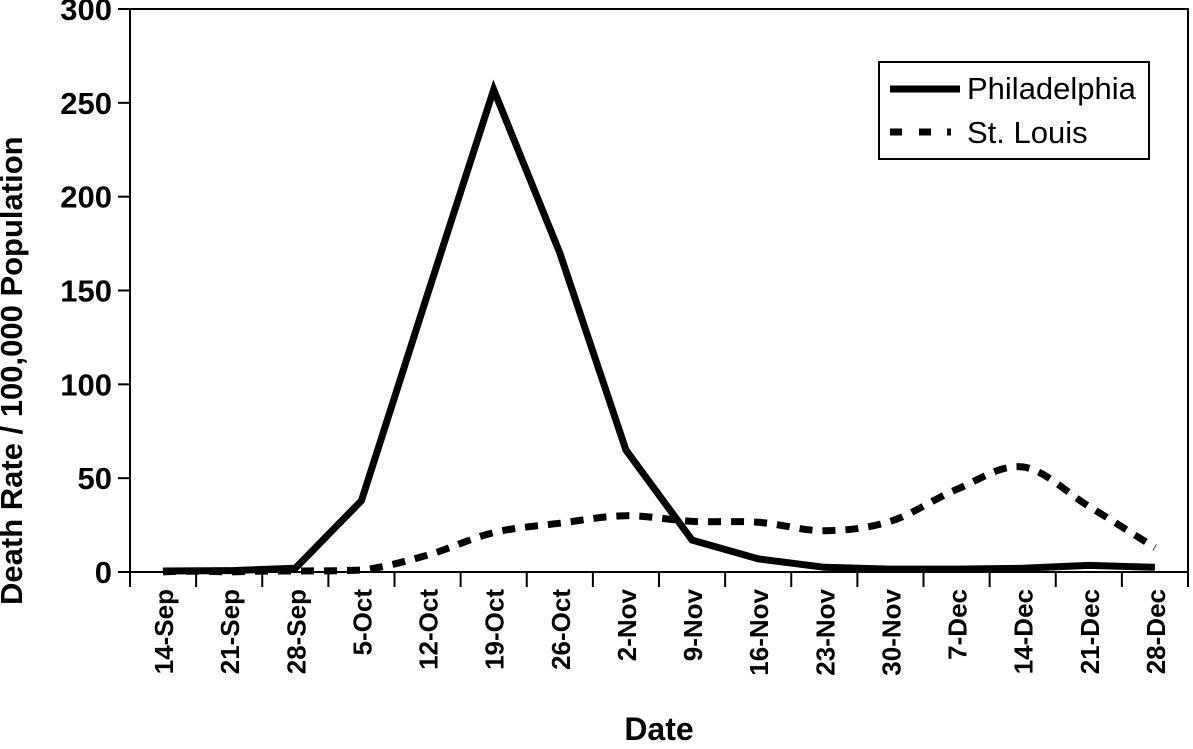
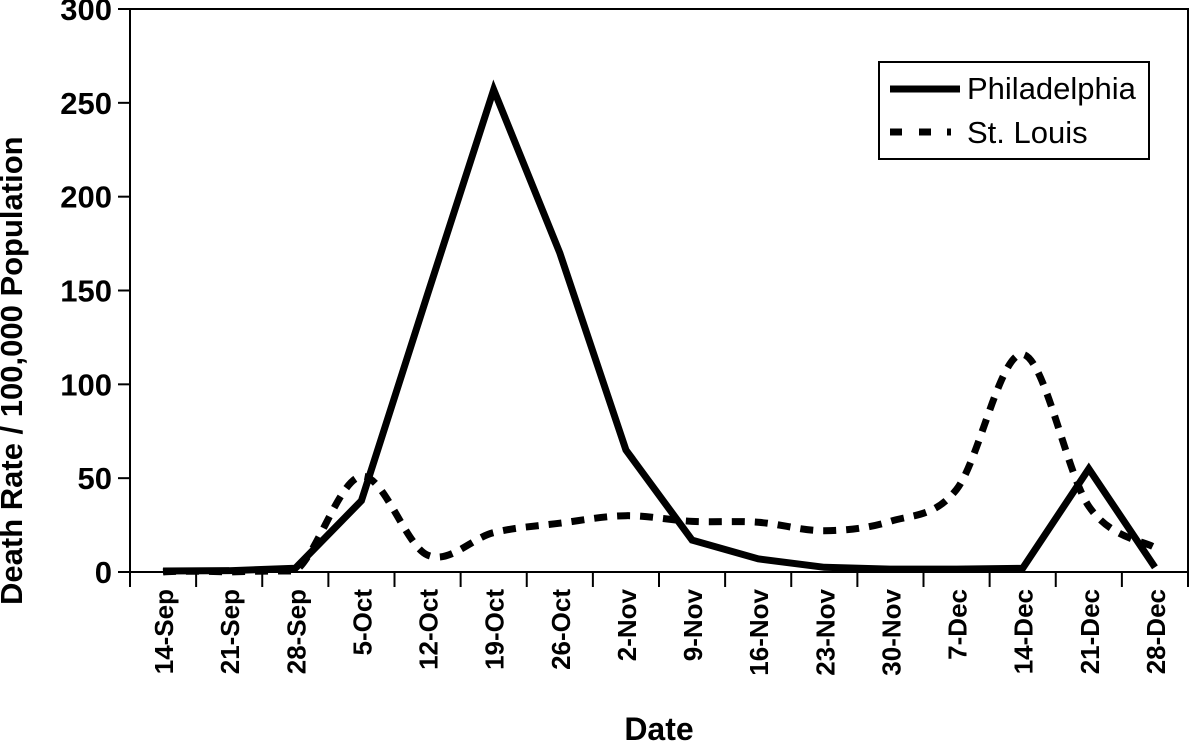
St. Louis/5-Oct: 1 -> 51
St. Louis/14-Dec: 56 -> 116
Philadelphia/21-Dec: 4 -> 55
